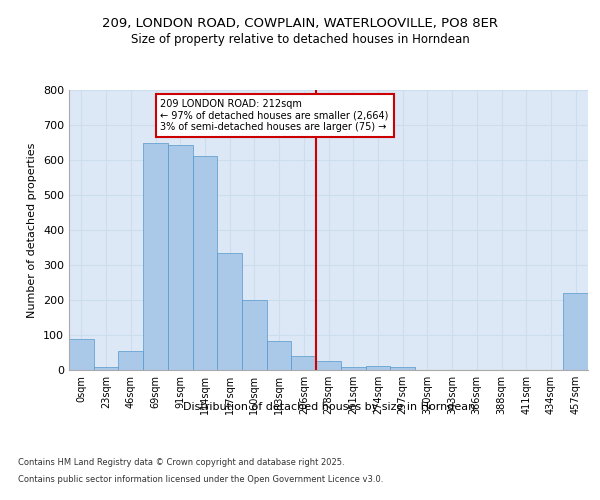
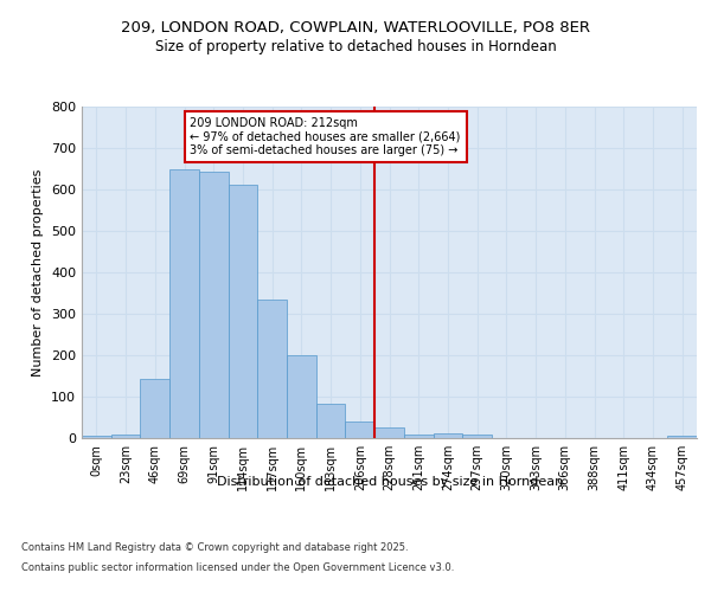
0sqm: 90 -> 7
46sqm: 55 -> 143
457sqm: 220 -> 5
